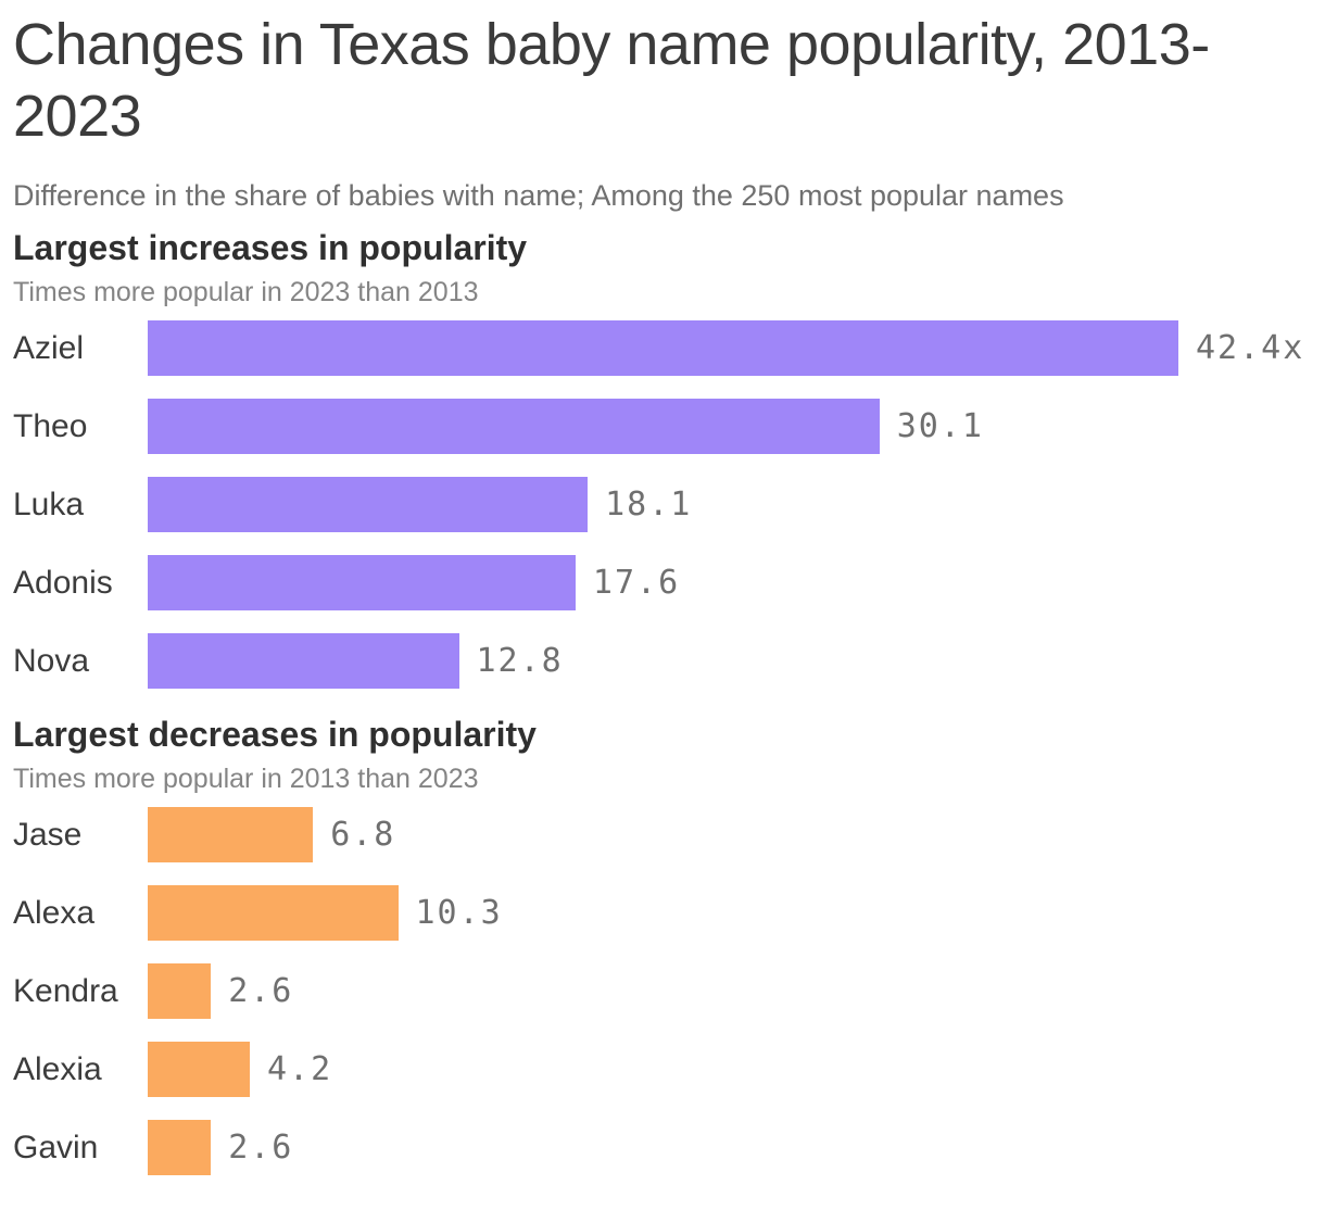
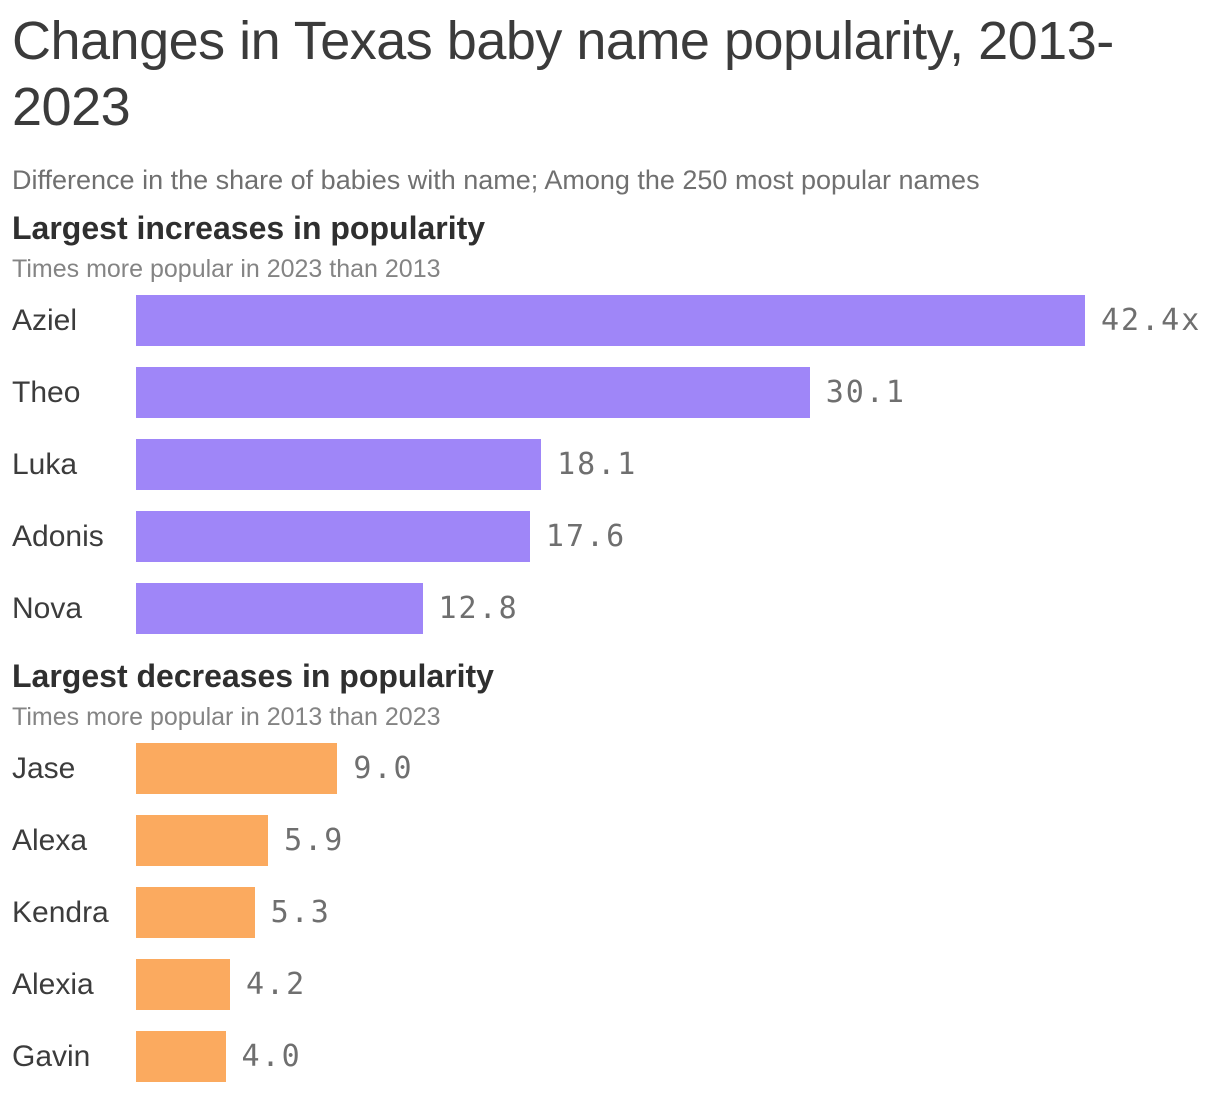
Largest decreases in popularity/Jase: 6.8 -> 9.0
Largest decreases in popularity/Alexa: 10.3 -> 5.9
Largest decreases in popularity/Kendra: 2.6 -> 5.3
Largest decreases in popularity/Gavin: 2.6 -> 4.0
